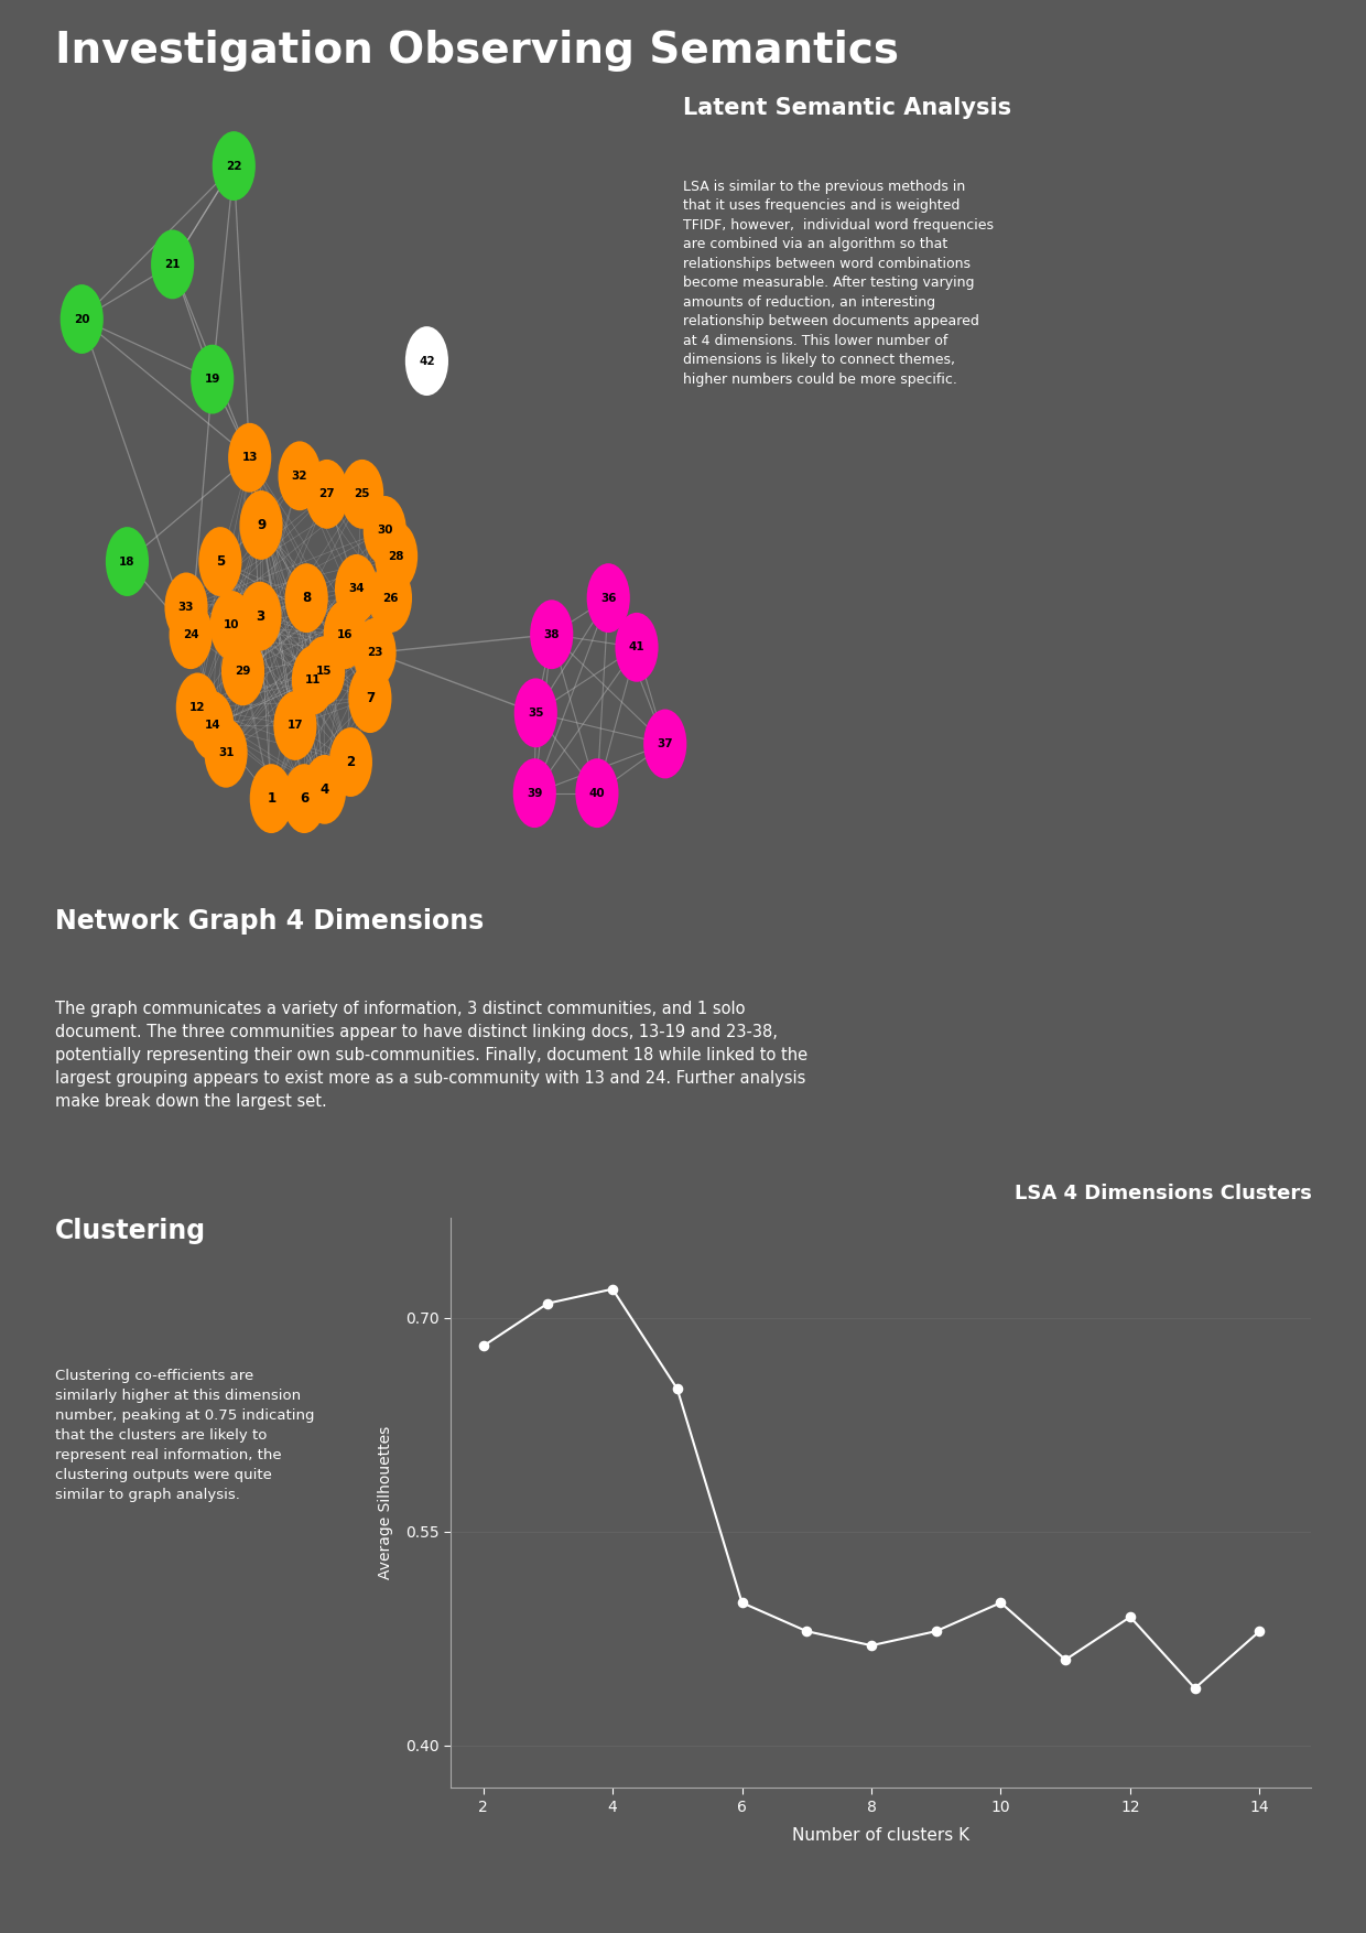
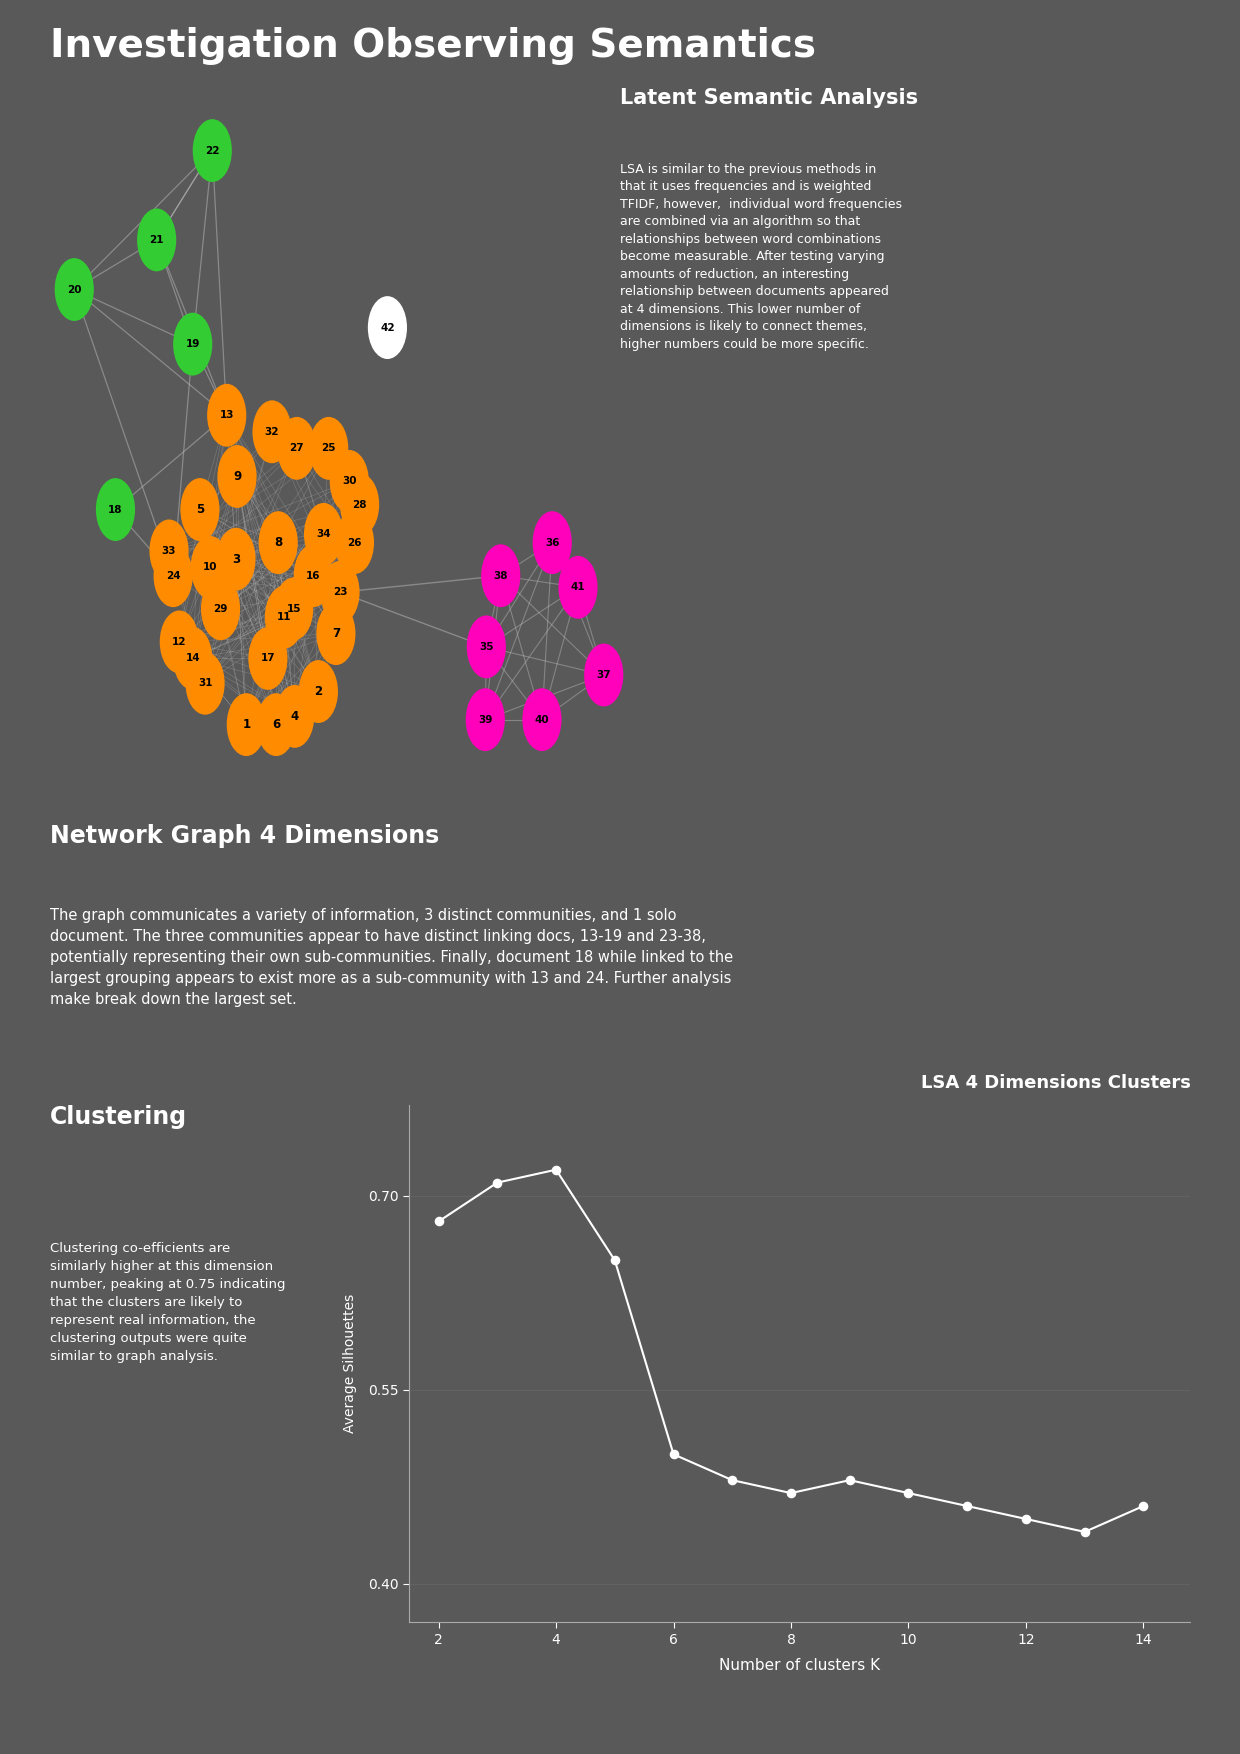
10: 0.50 -> 0.47
12: 0.49 -> 0.45
14: 0.48 -> 0.46
